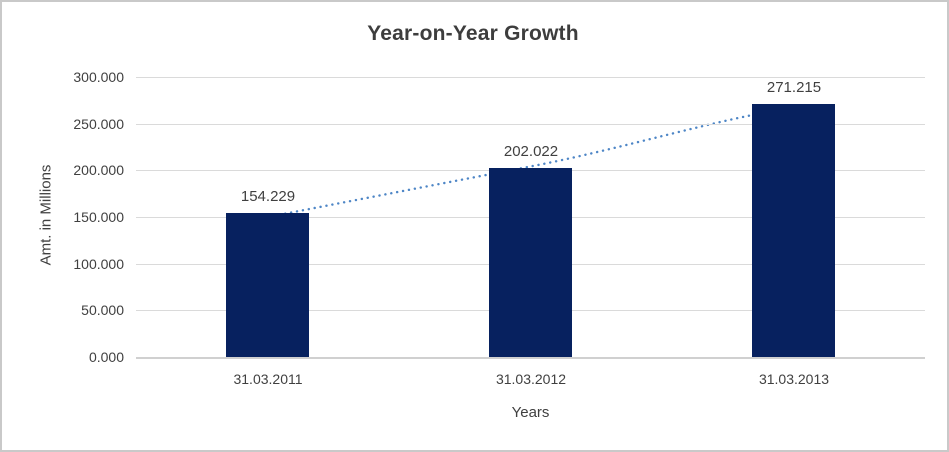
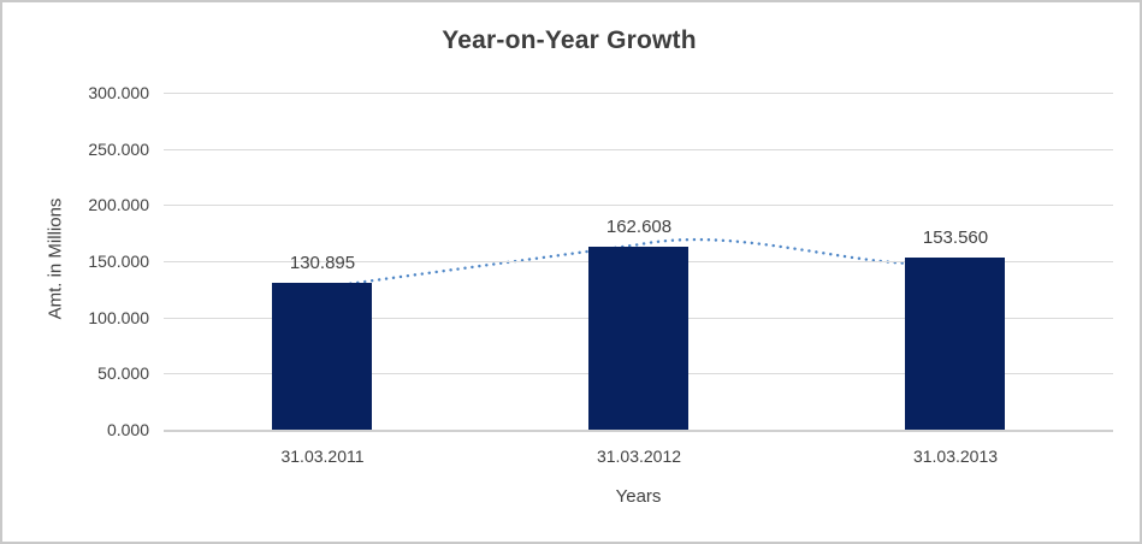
31.03.2011: 154.229 -> 130.895
31.03.2012: 202.022 -> 162.608
31.03.2013: 271.215 -> 153.560
